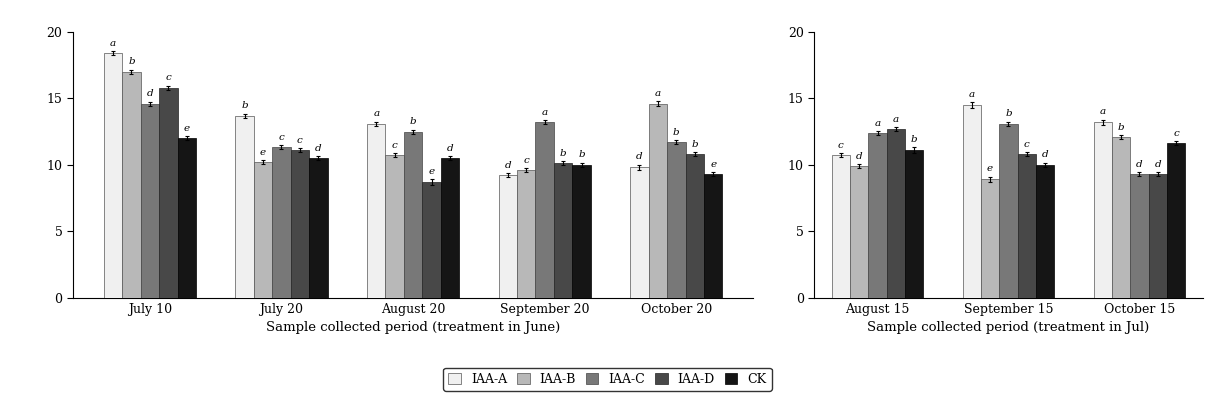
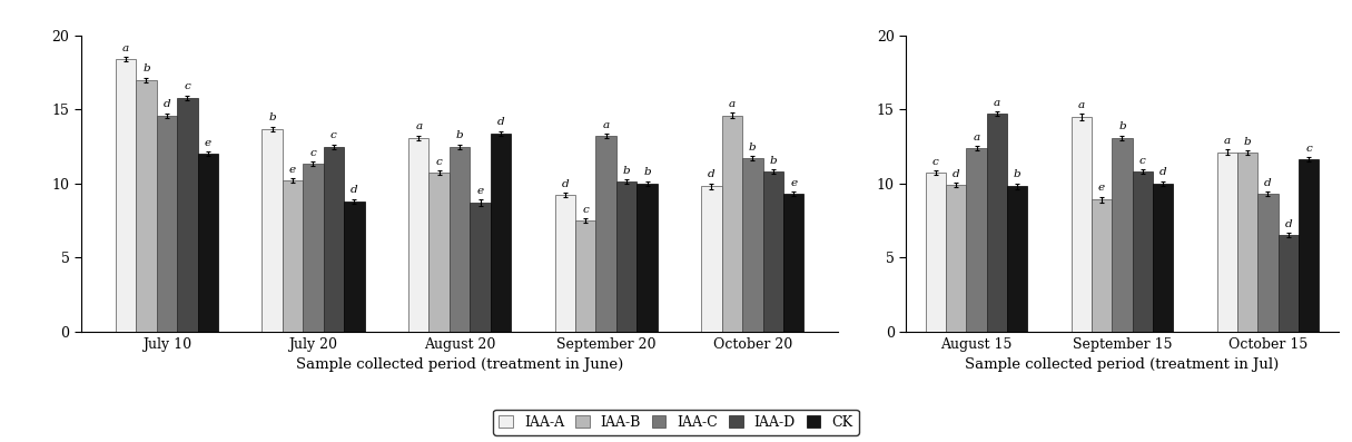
IAA-D/July 20: 11.1 -> 12.5
CK/July 20: 10.5 -> 8.8
CK/August 20: 10.5 -> 13.4
IAA-B/September 20: 9.6 -> 7.5
IAA-D/August 15: 12.7 -> 14.7
CK/August 15: 11.1 -> 9.8
IAA-A/October 15: 13.2 -> 12.1
IAA-D/October 15: 9.3 -> 6.5
